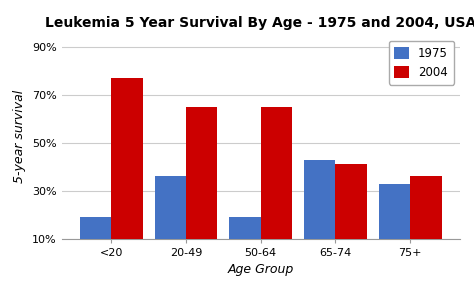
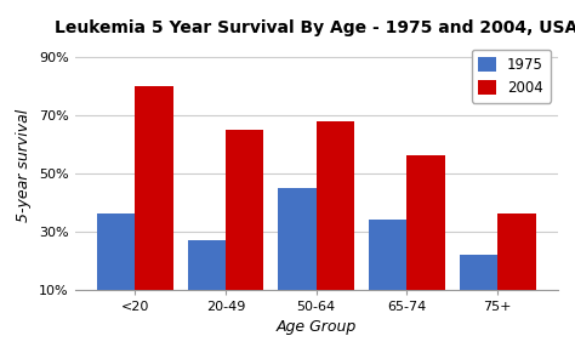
1975/<20: 19% -> 36%
2004/<20: 77% -> 80%
1975/20-49: 36% -> 27%
1975/50-64: 19% -> 45%
2004/50-64: 65% -> 68%
1975/65-74: 43% -> 34%
2004/65-74: 41% -> 56%
1975/75+: 33% -> 22%
